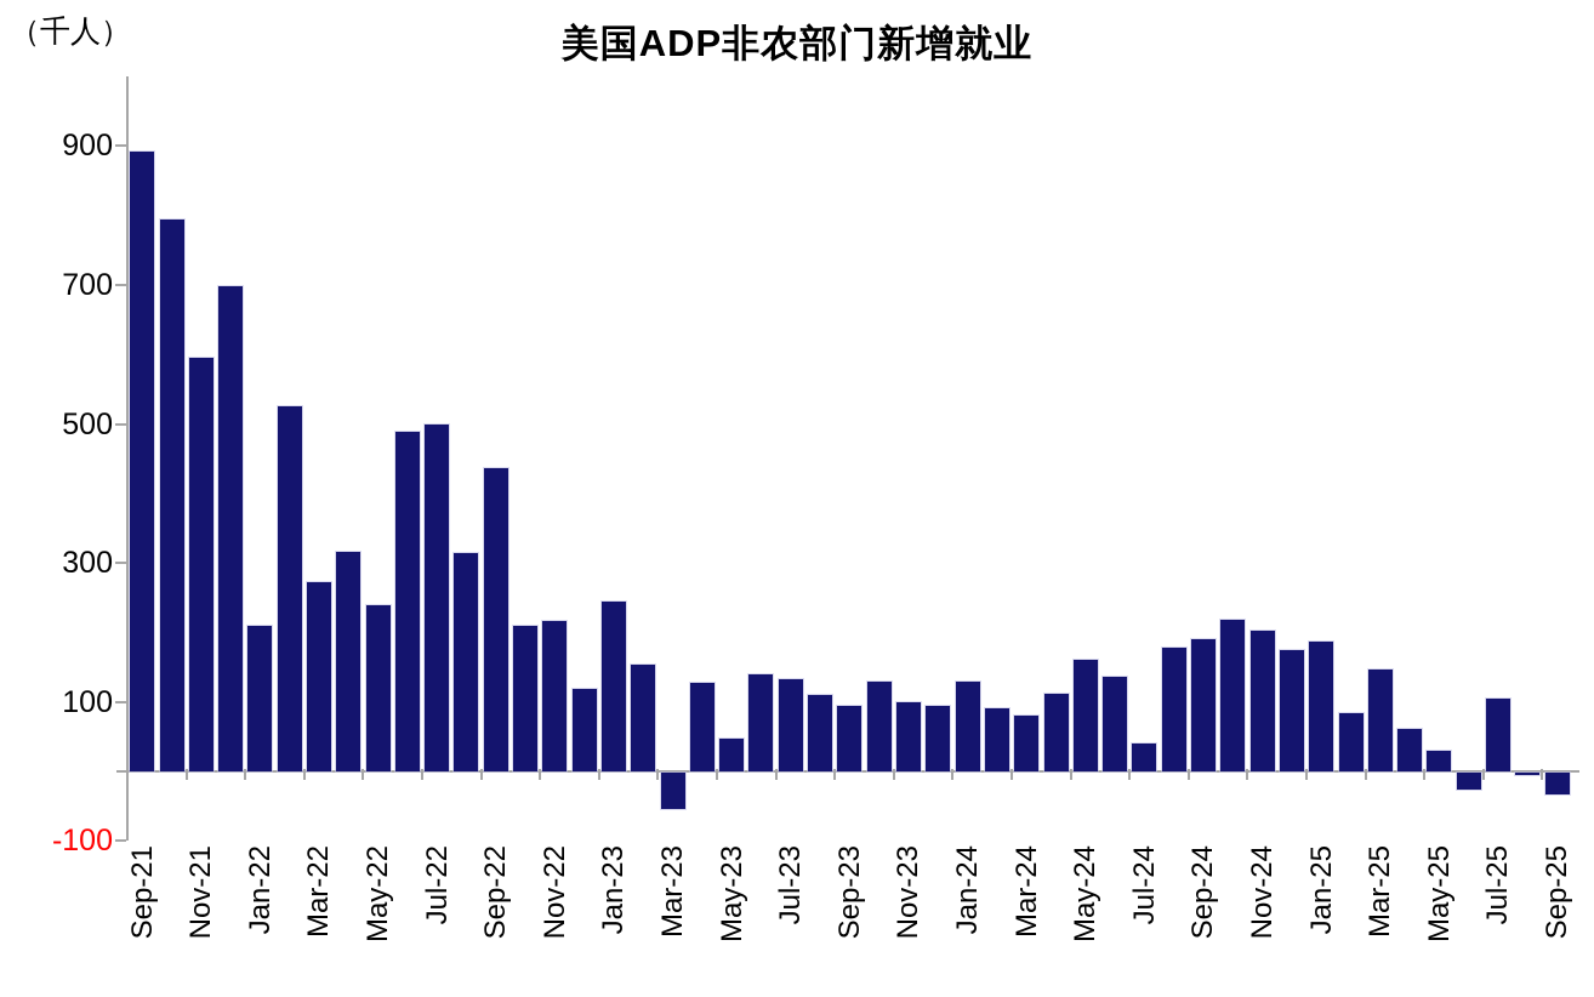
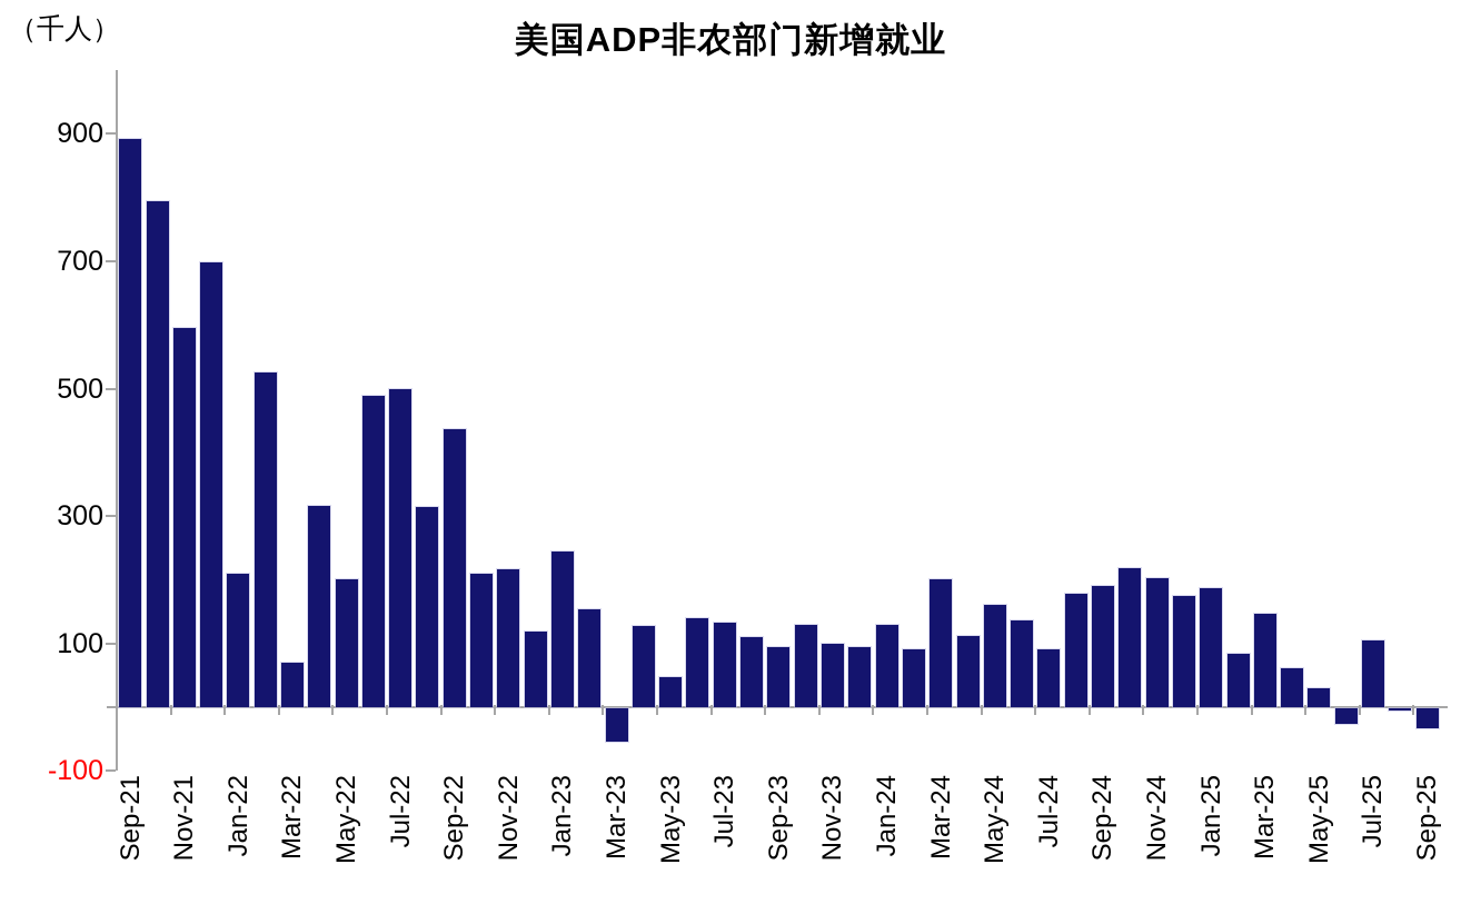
Mar-22: 270 -> 70
May-22: 240 -> 200
Mar-24: 80 -> 200
Jul-24: 40 -> 90
